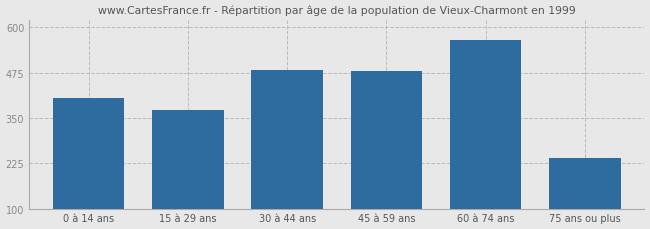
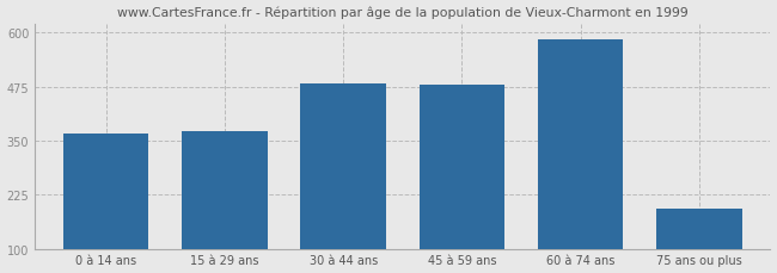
0 à 14 ans: 405 -> 365
60 à 74 ans: 565 -> 585
75 ans ou plus: 240 -> 193
